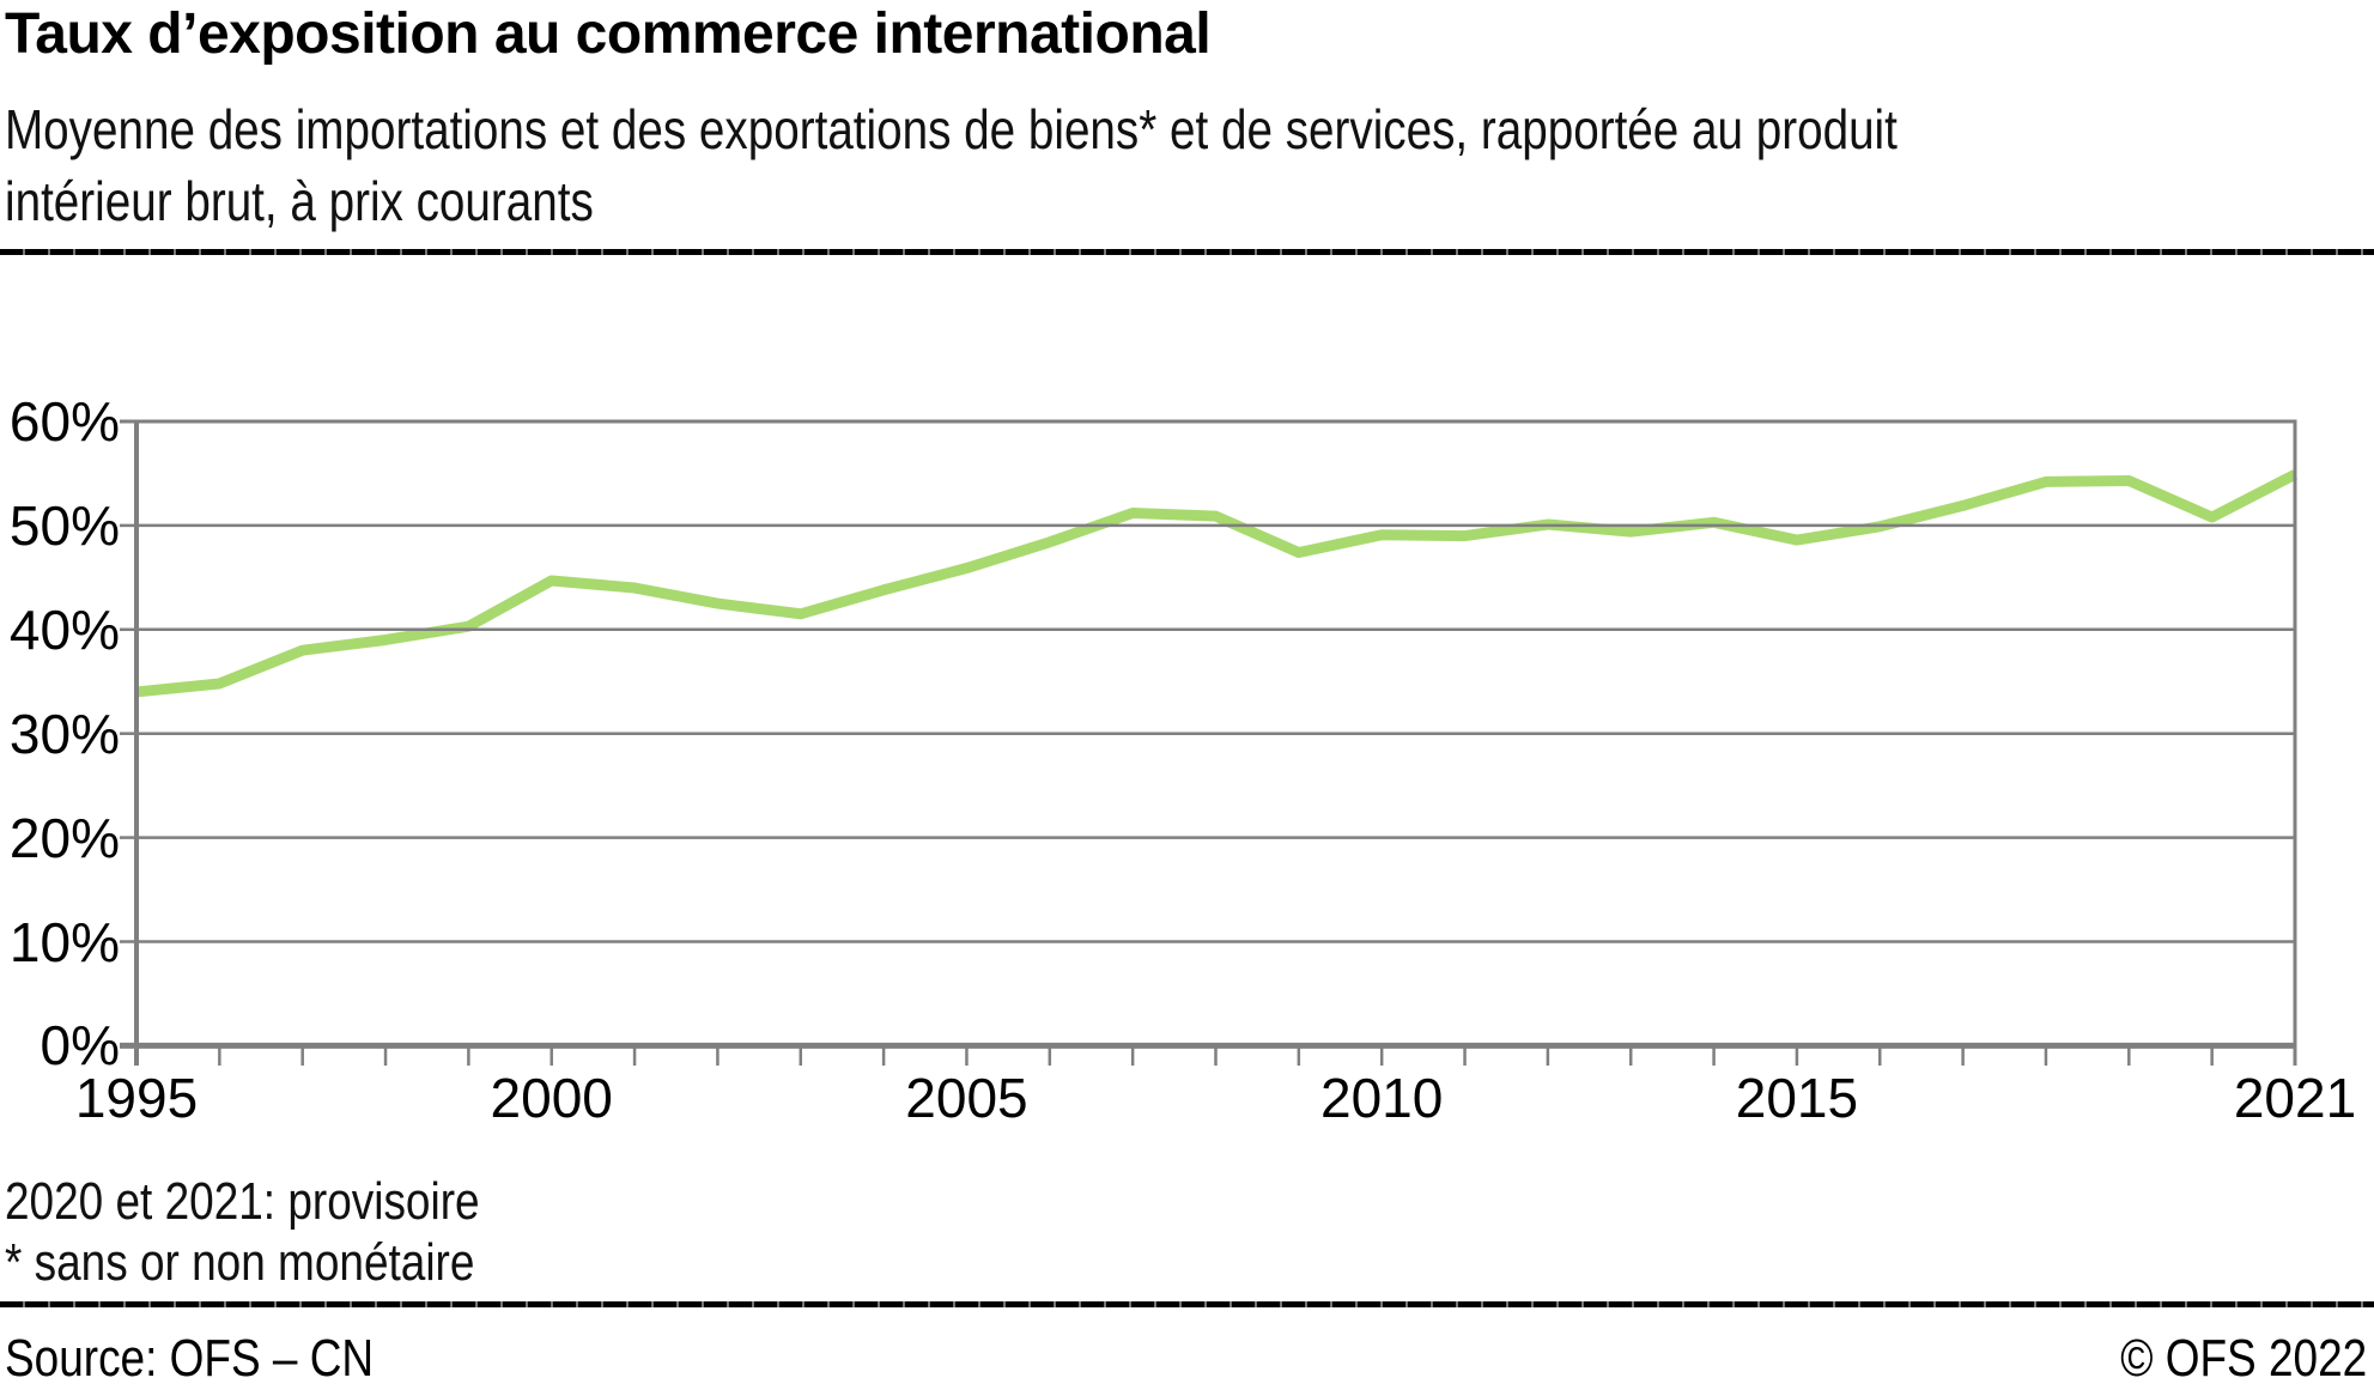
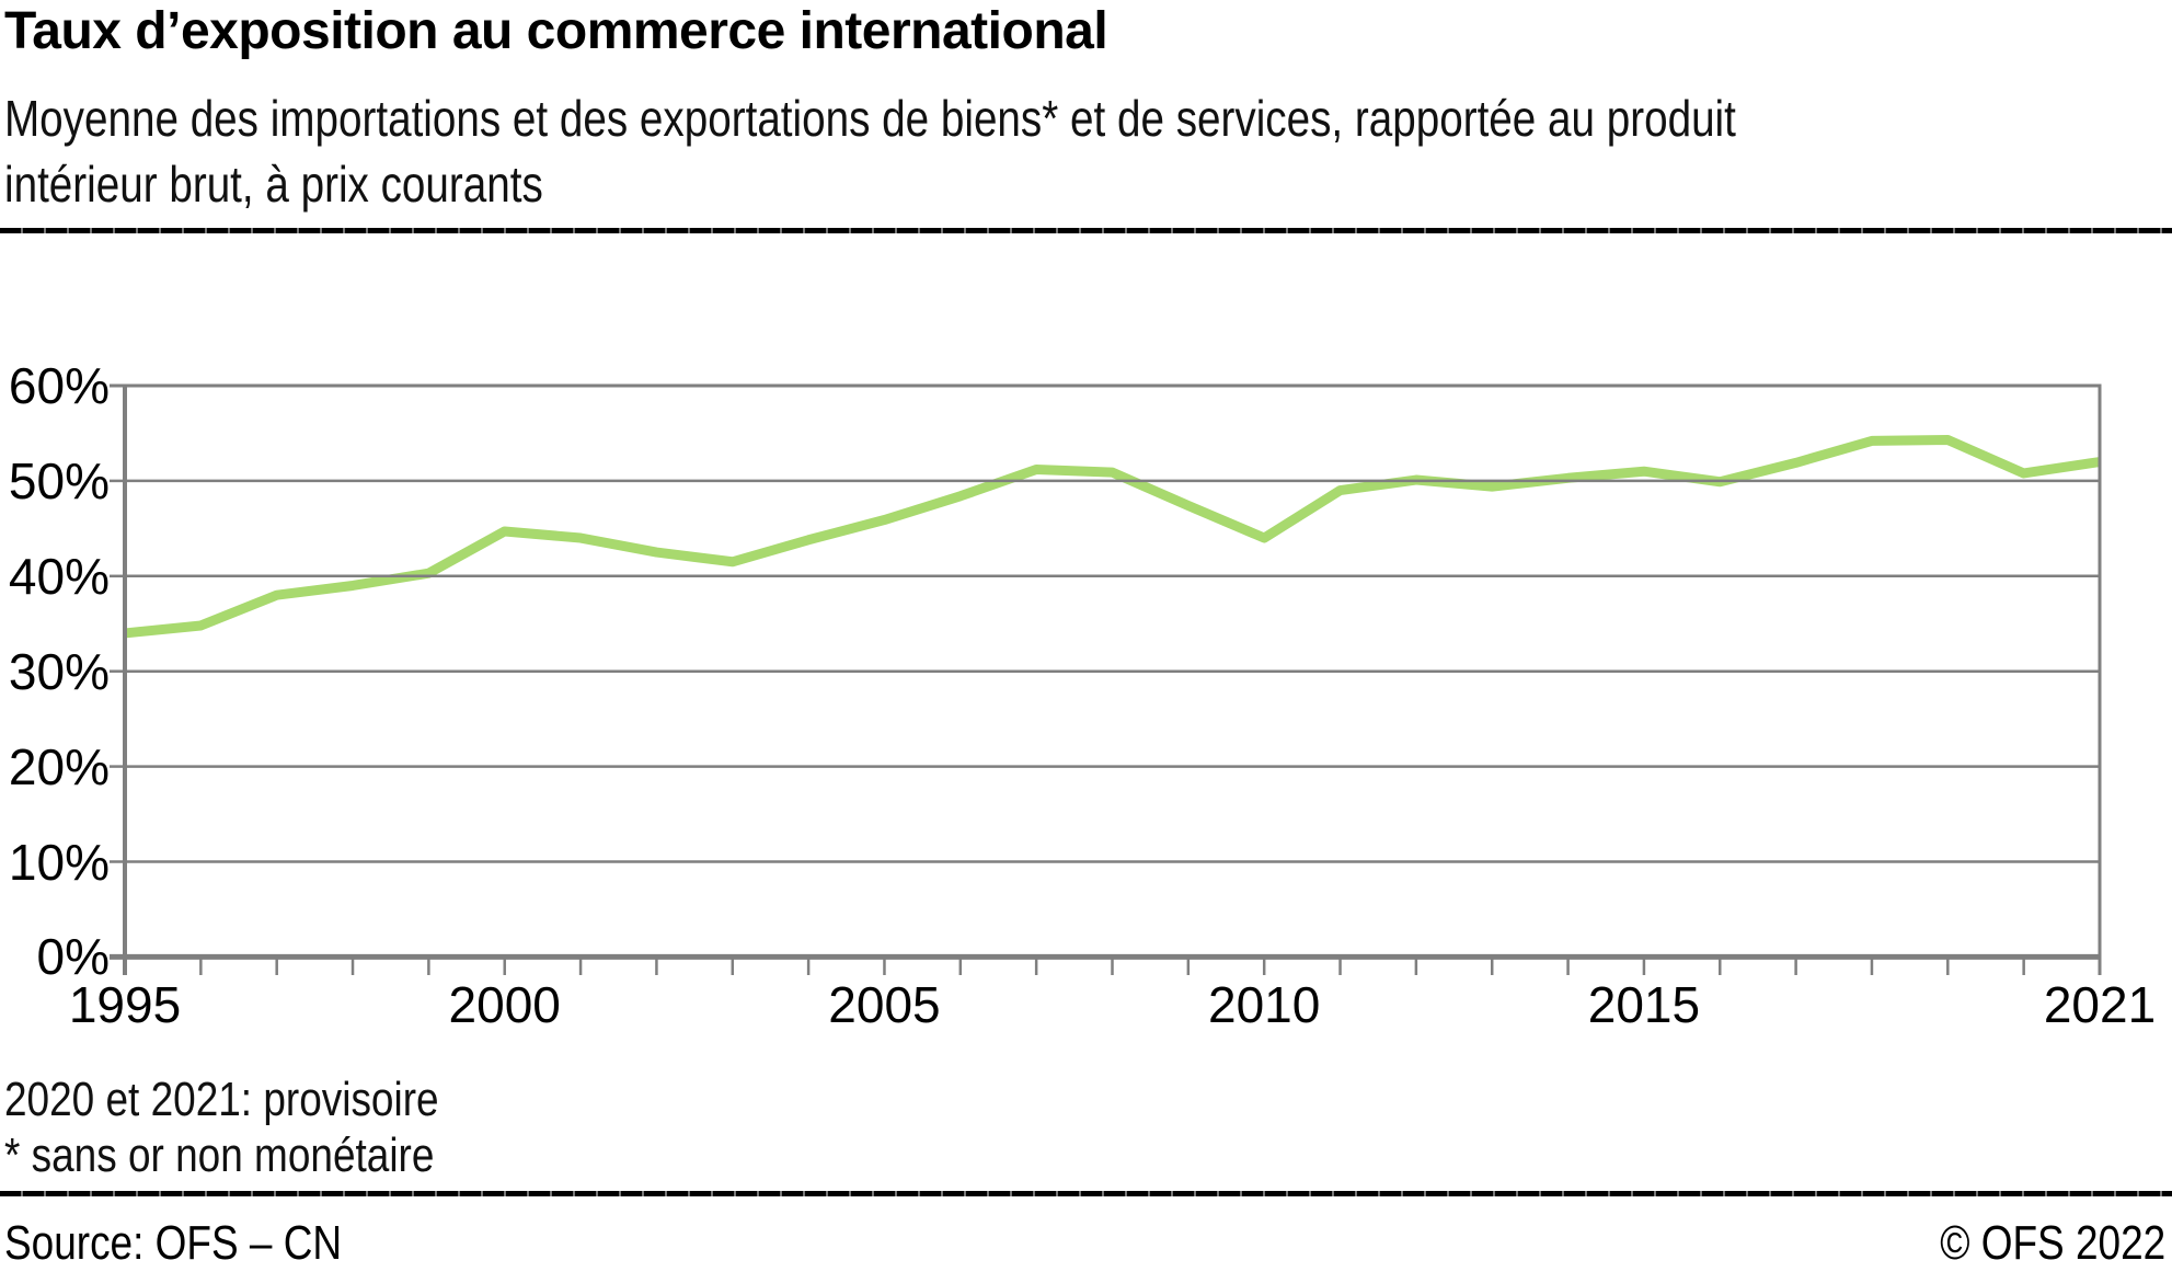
2010: 49% -> 44%
2015: 49% -> 51%
2021: 55% -> 52%
